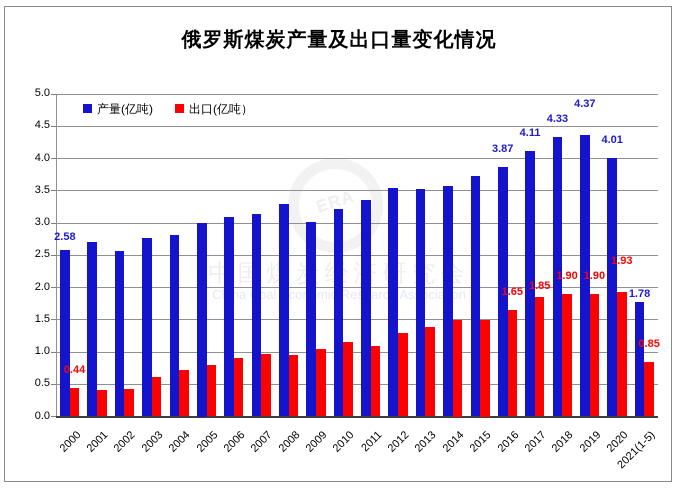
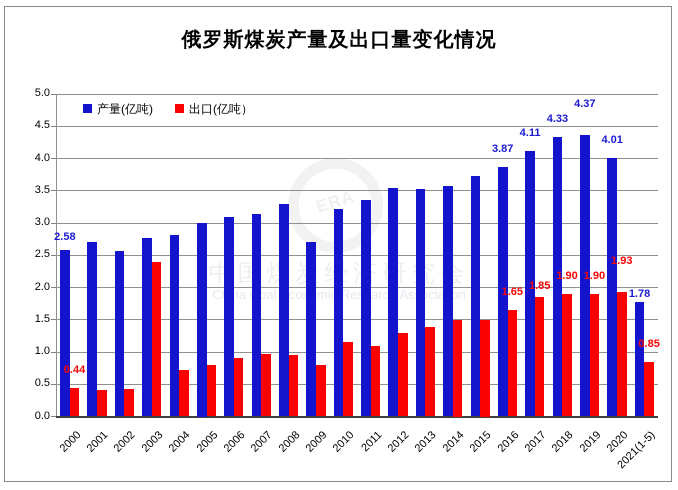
出口(亿吨）/2003: 0.6 -> 2.4
产量(亿吨)/2009: 3.0 -> 2.7
出口(亿吨）/2009: 1.1 -> 0.8
